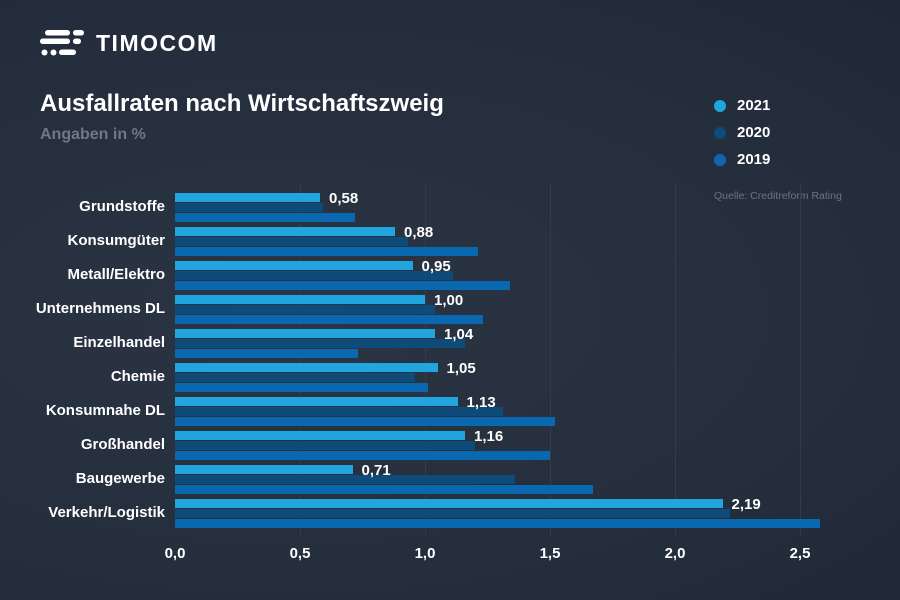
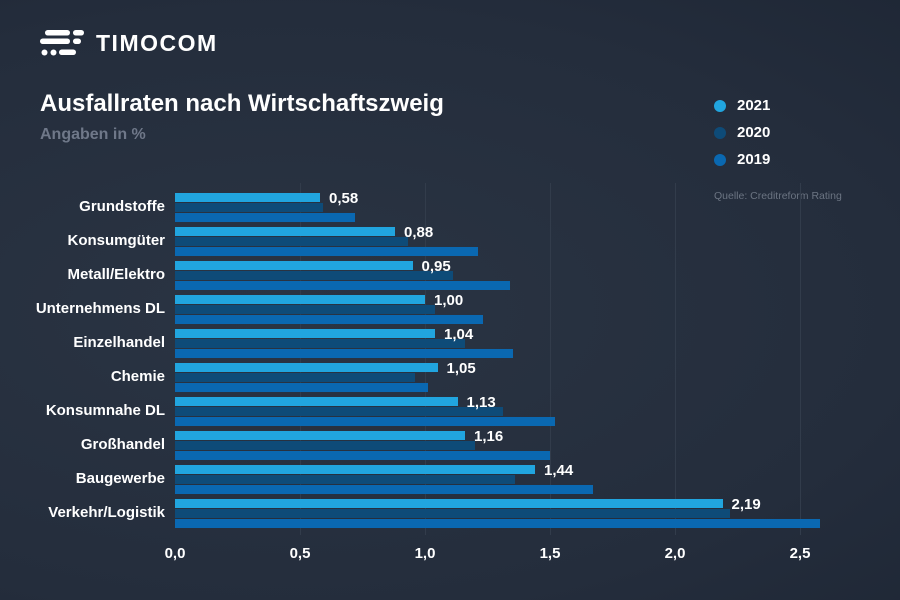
2019/Einzelhandel: 0,73 -> 1,35
2021/Baugewerbe: 0,71 -> 1,44
